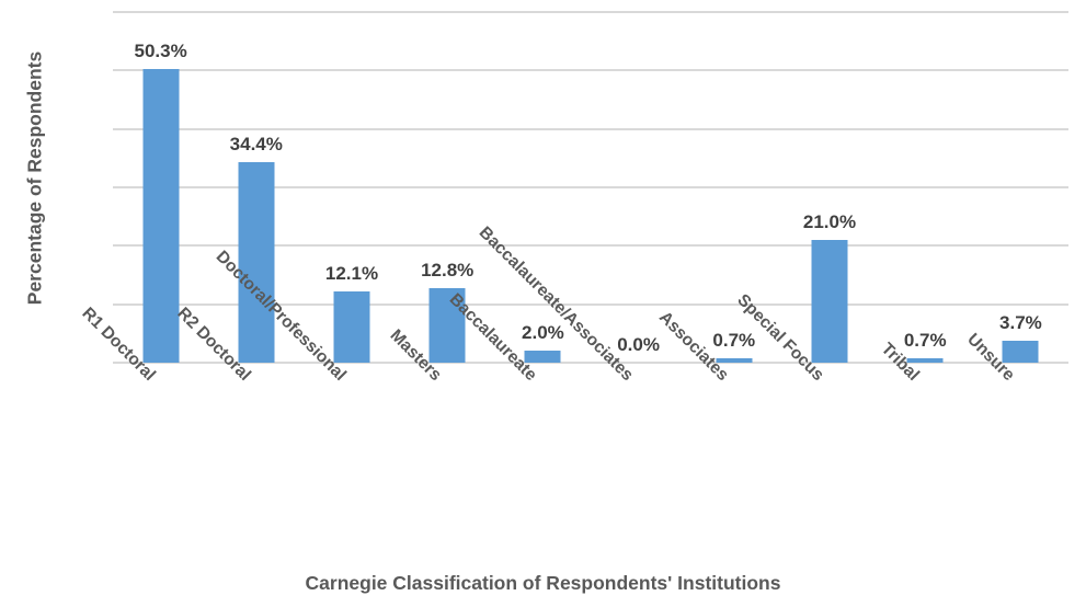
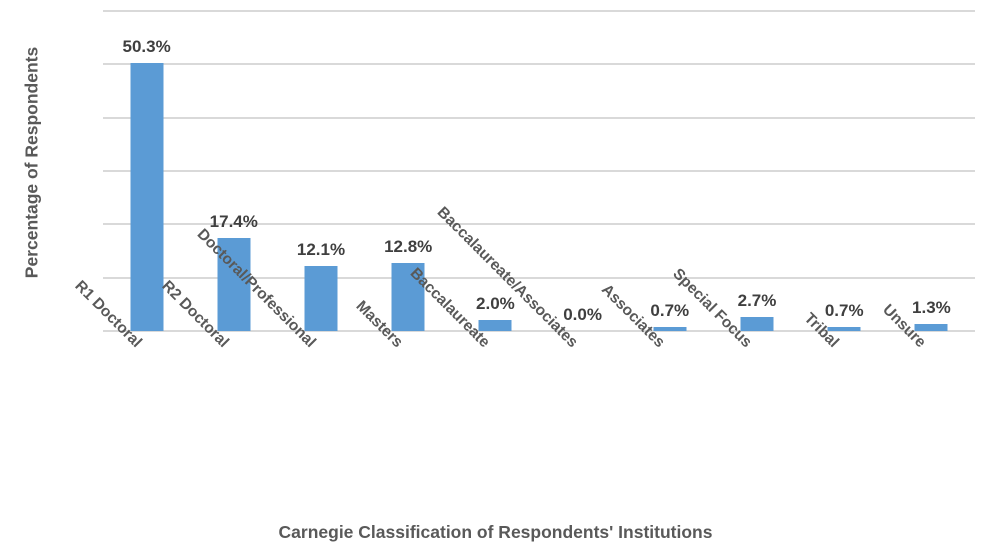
R2 Doctoral: 34.4% -> 17.4%
Special Focus: 21.0% -> 2.7%
Unsure: 3.7% -> 1.3%
